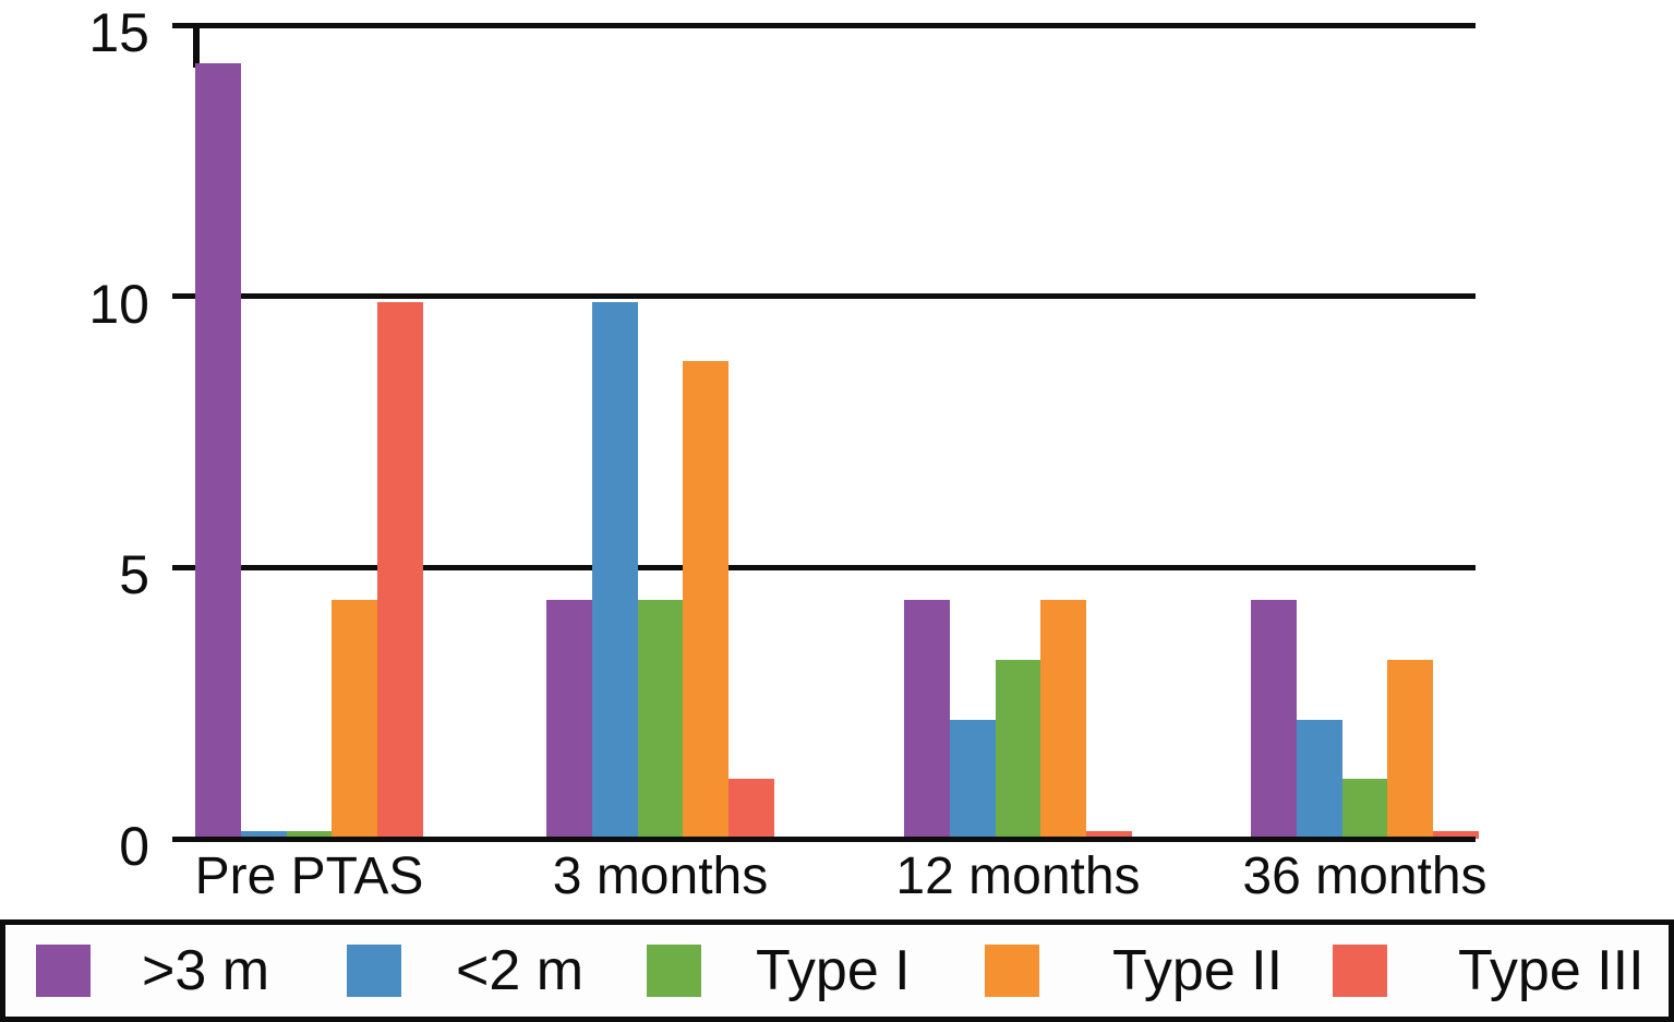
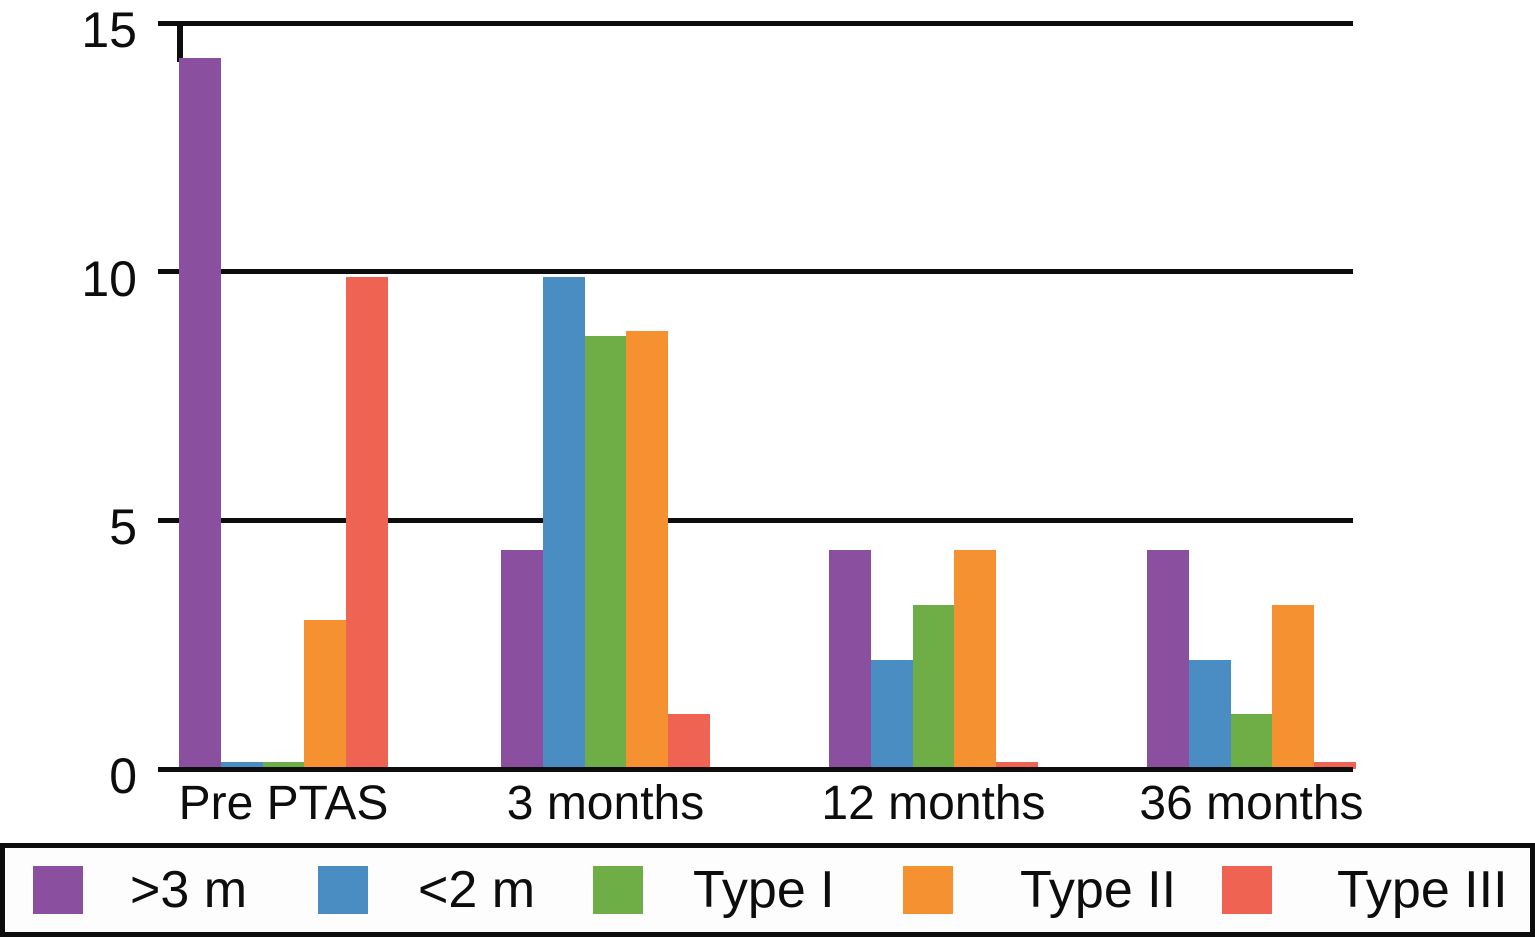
Type II/Pre PTAS: 4.4 -> 3.0
Type I/3 months: 4.4 -> 8.7
